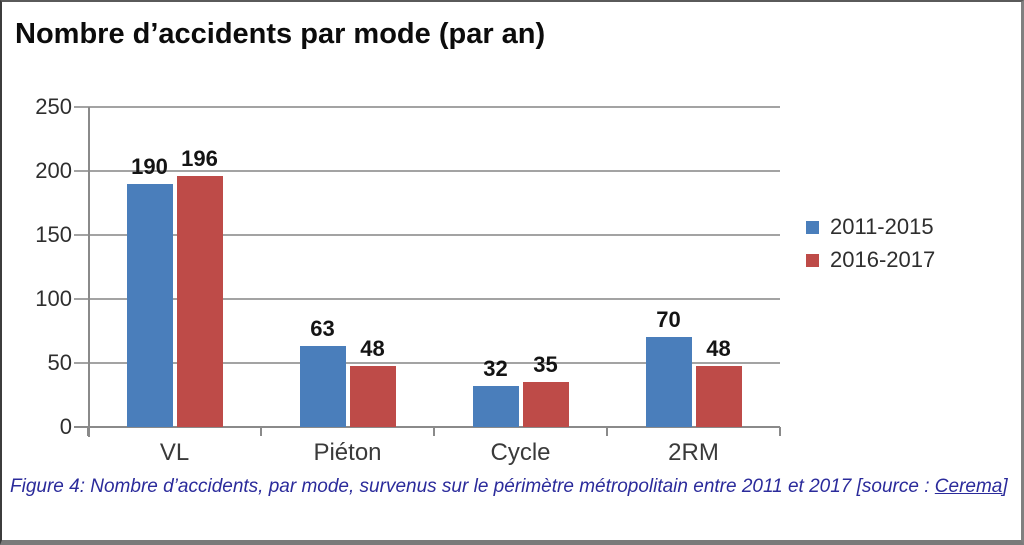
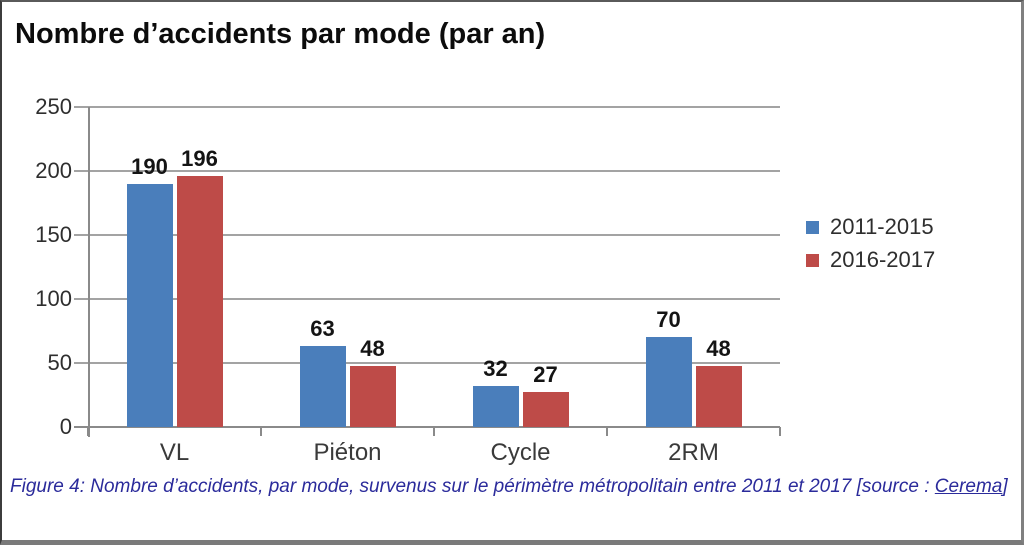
2016-2017/Cycle: 35 -> 27
